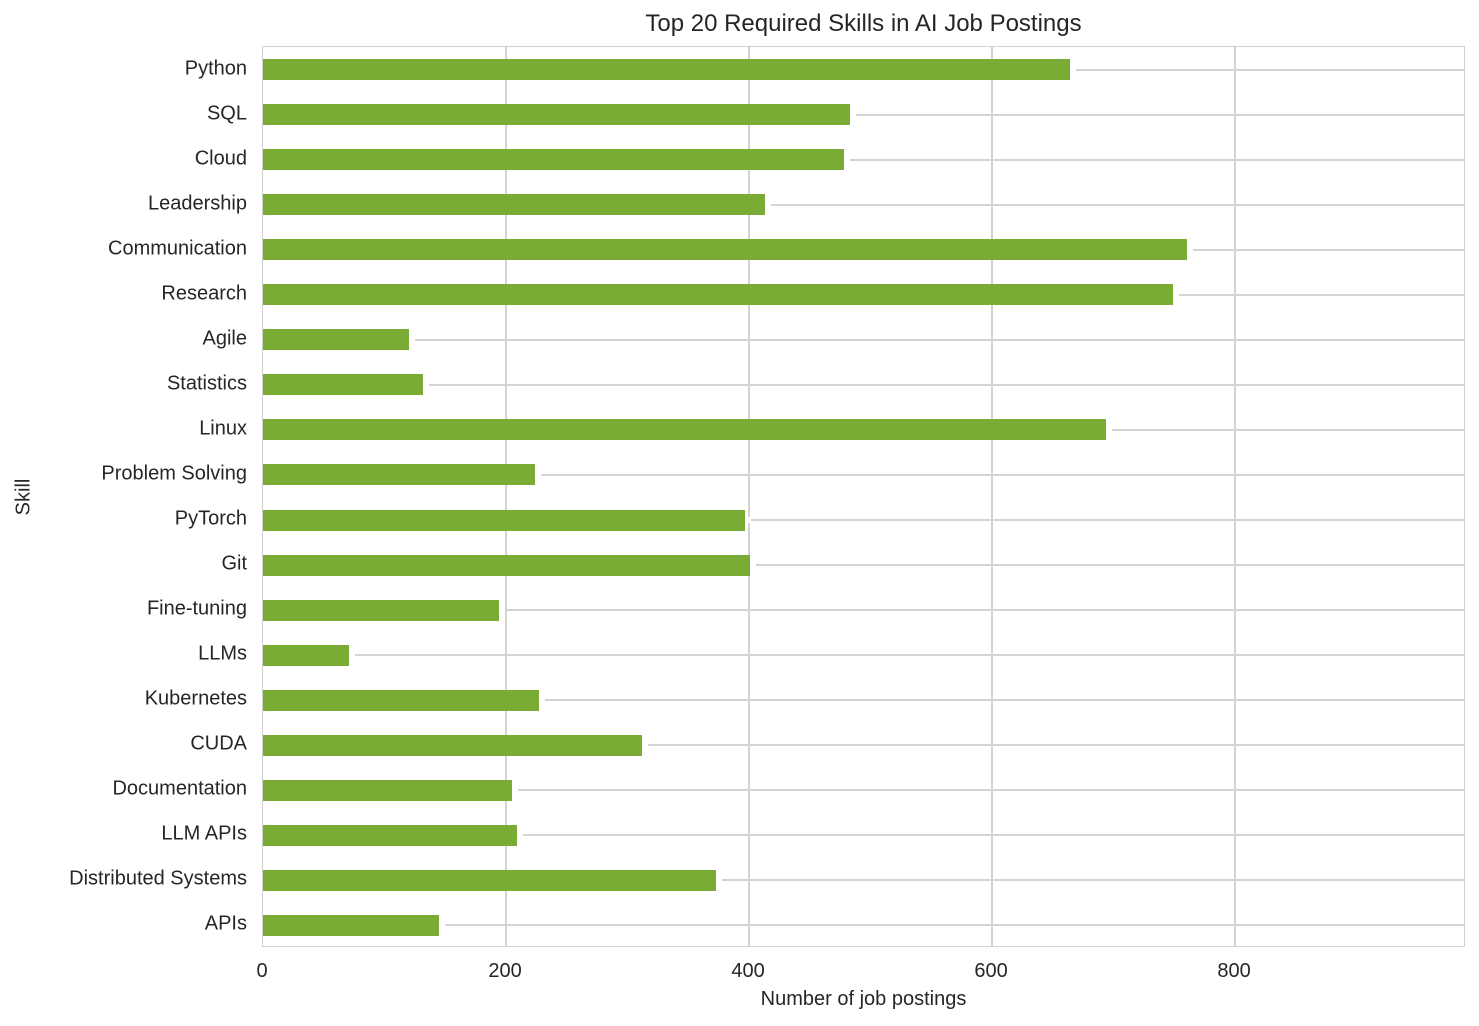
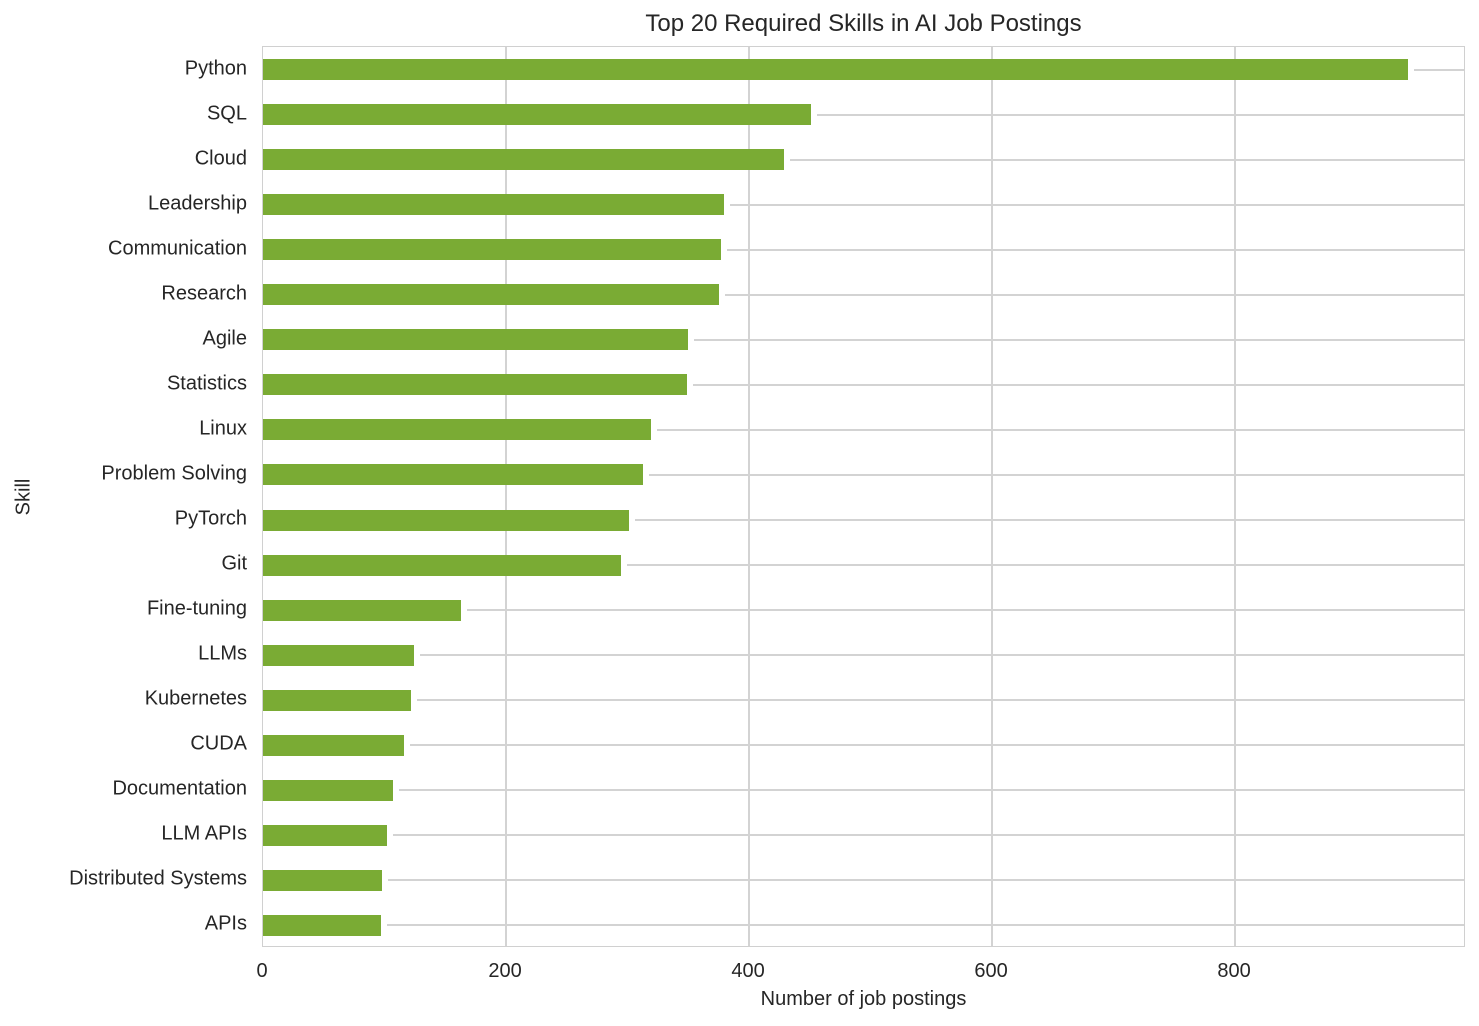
Python: 664 -> 942
SQL: 483 -> 451
Cloud: 478 -> 429
Leadership: 413 -> 379
Communication: 760 -> 377
Research: 749 -> 375
Agile: 120 -> 350
Statistics: 132 -> 349
Linux: 694 -> 319
Problem Solving: 224 -> 313
PyTorch: 397 -> 301
Git: 401 -> 295
Fine-tuning: 194 -> 163
LLMs: 71 -> 124
Kubernetes: 227 -> 122
CUDA: 312 -> 116
Documentation: 205 -> 107
LLM APIs: 209 -> 102
Distributed Systems: 373 -> 98
APIs: 145 -> 97
